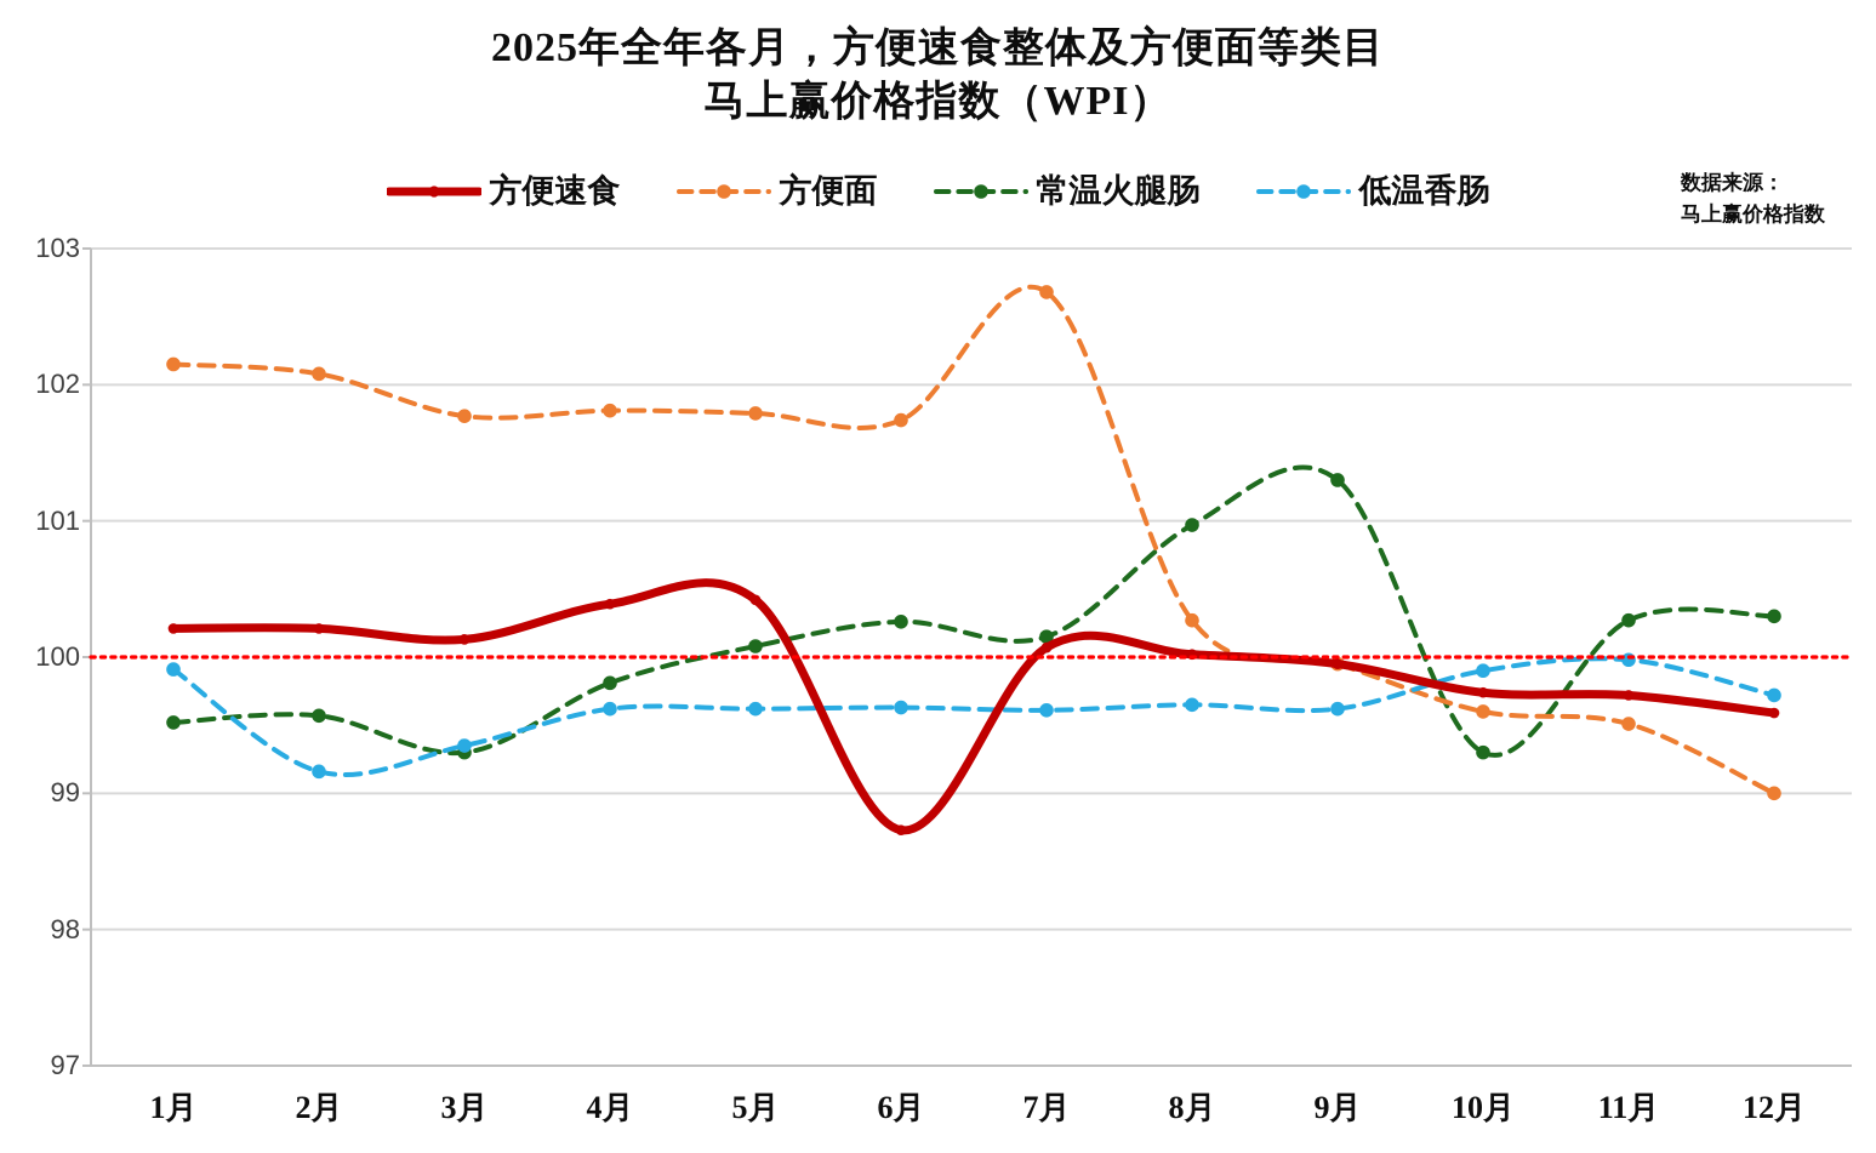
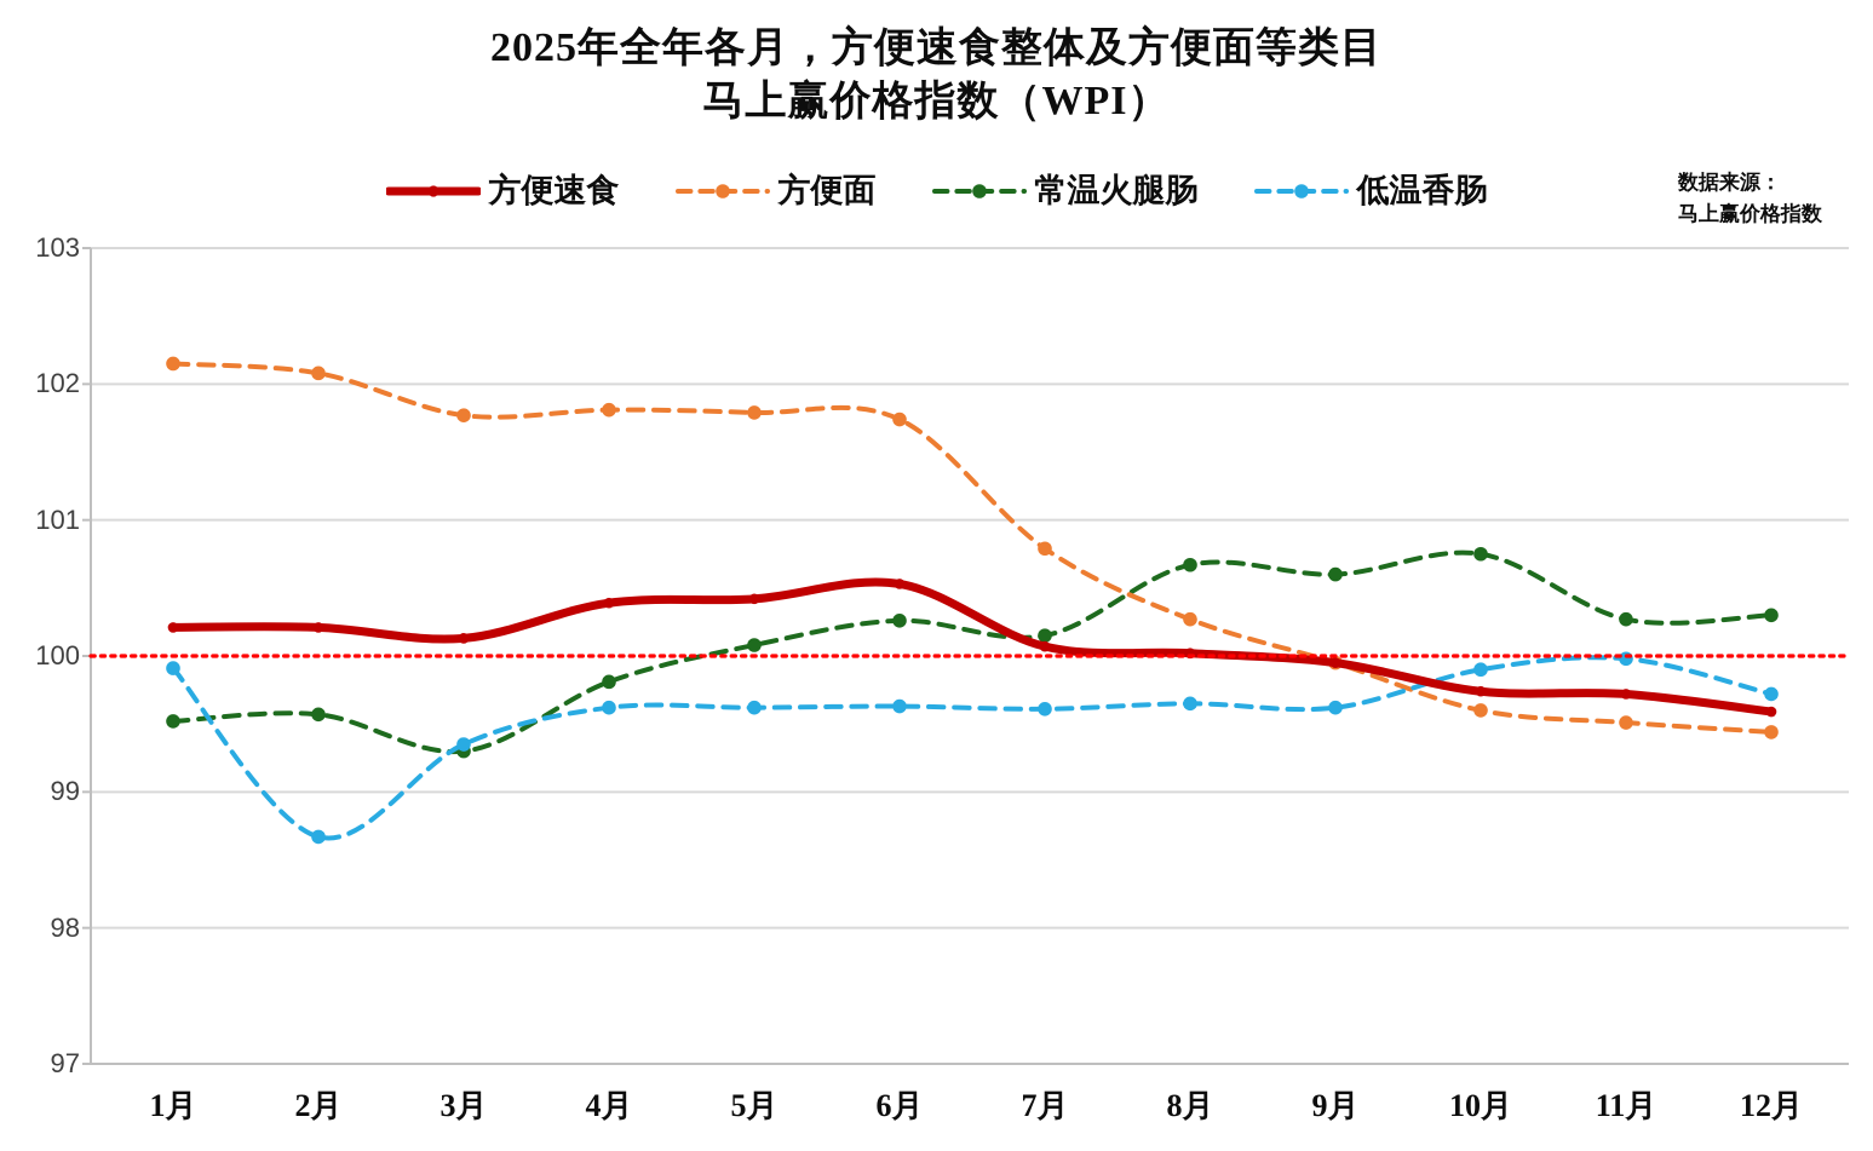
低温香肠/2月: 99.16 -> 98.67
方便速食/6月: 98.73 -> 100.53
方便面/7月: 102.68 -> 100.79
常温火腿肠/8月: 100.97 -> 100.67
常温火腿肠/9月: 101.30 -> 100.60
常温火腿肠/10月: 99.30 -> 100.75
方便面/12月: 99.00 -> 99.44
